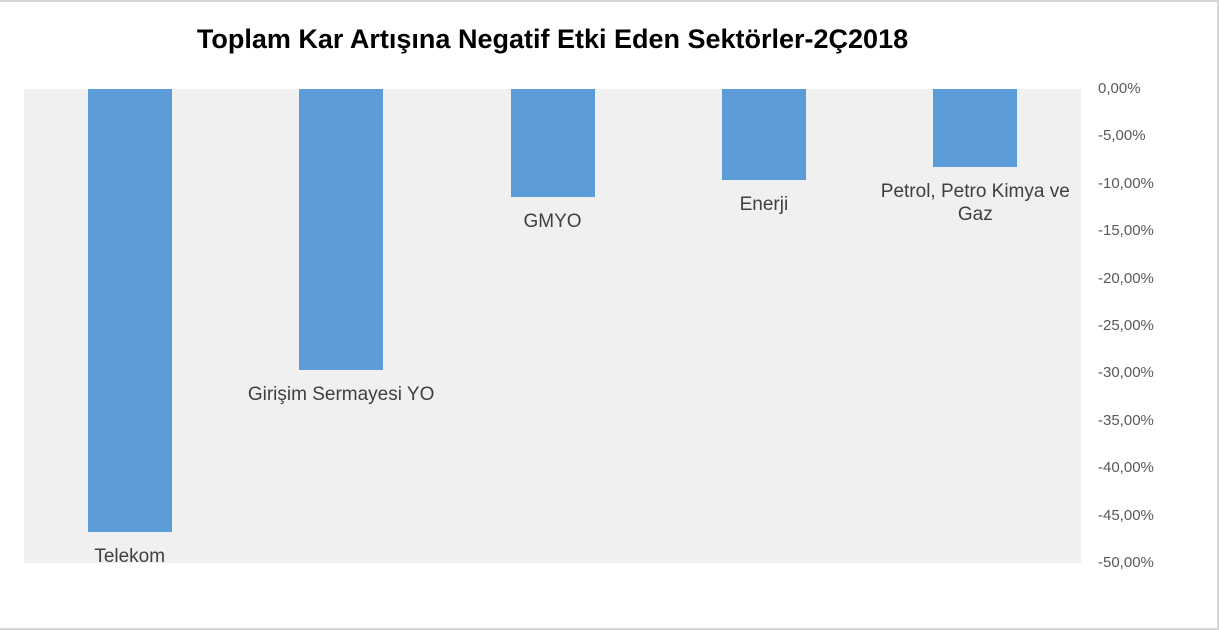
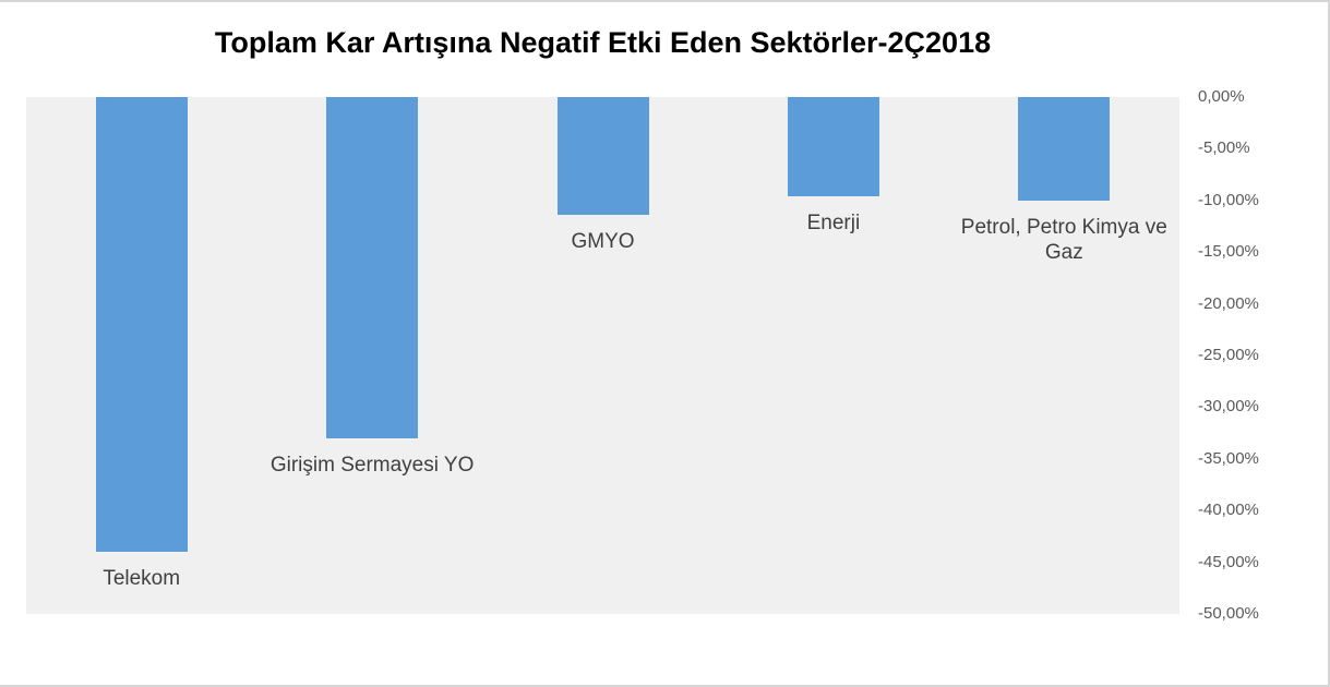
Telekom: -47% -> -44%
Girişim Sermayesi YO: -30% -> -33%
Petrol, Petro Kimya ve Gaz: -8% -> -10%
